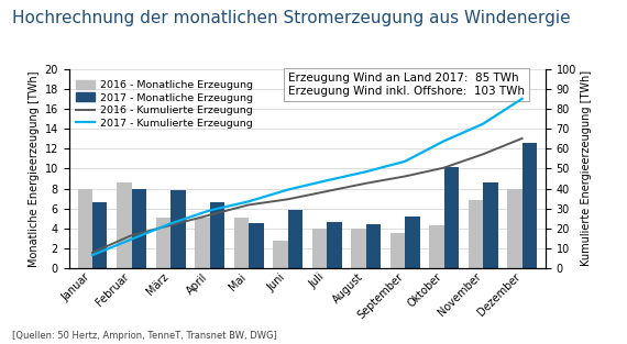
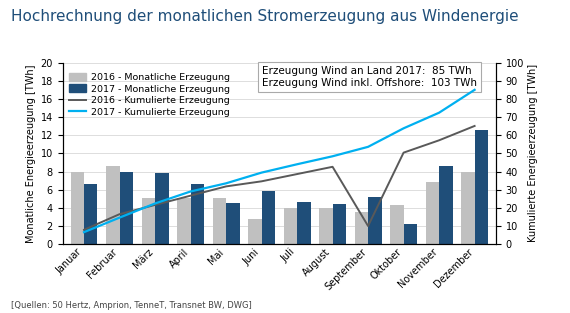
2016 - Kumulierte Erzeugung/September: 46 -> 10
2017 - Monatliche Erzeugung/Oktober: 10.2 -> 2.2
